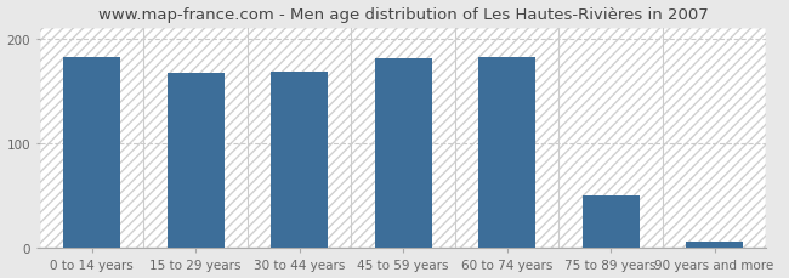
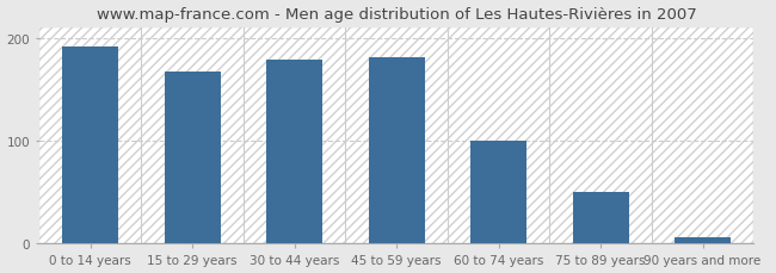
0 to 14 years: 182 -> 191
30 to 44 years: 168 -> 179
60 to 74 years: 182 -> 100
